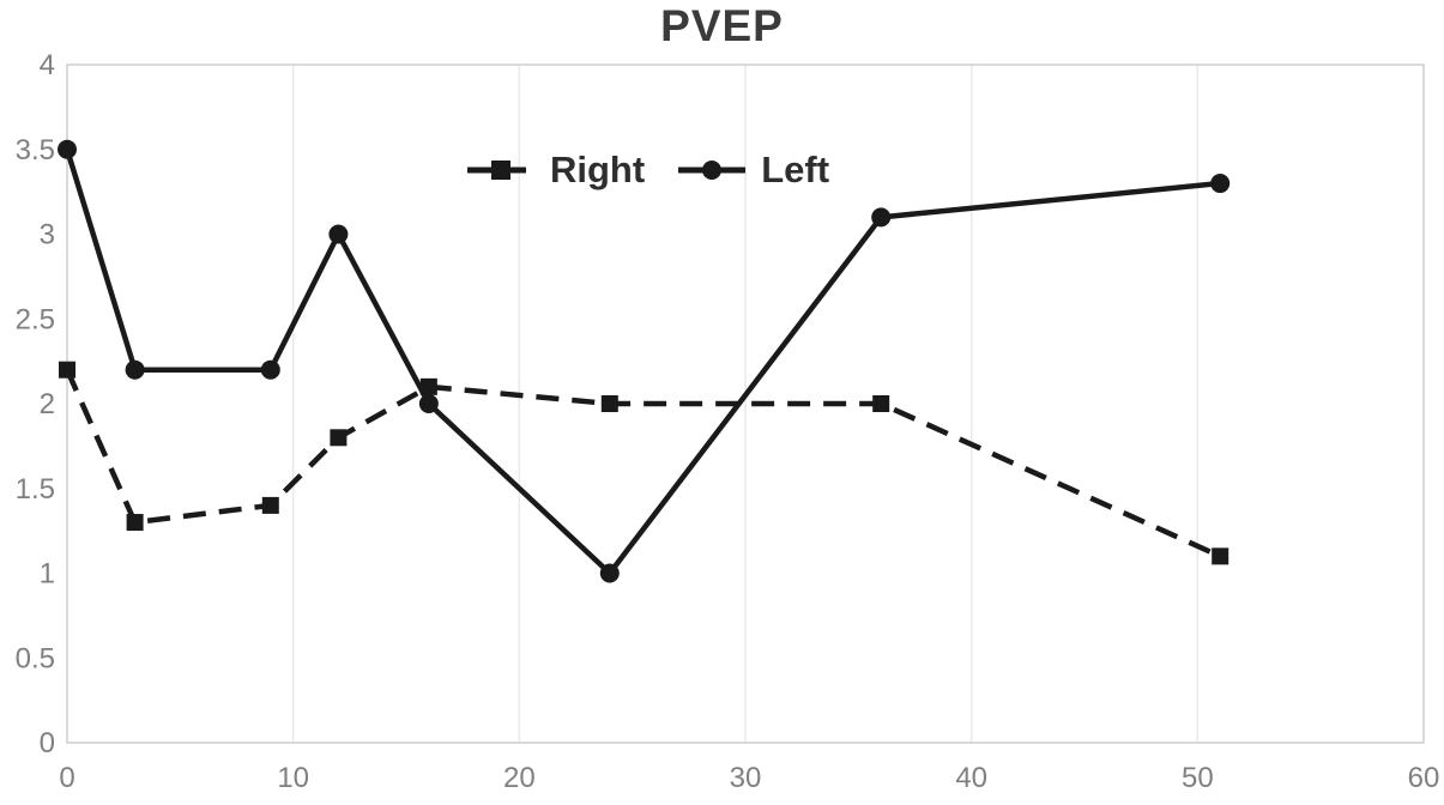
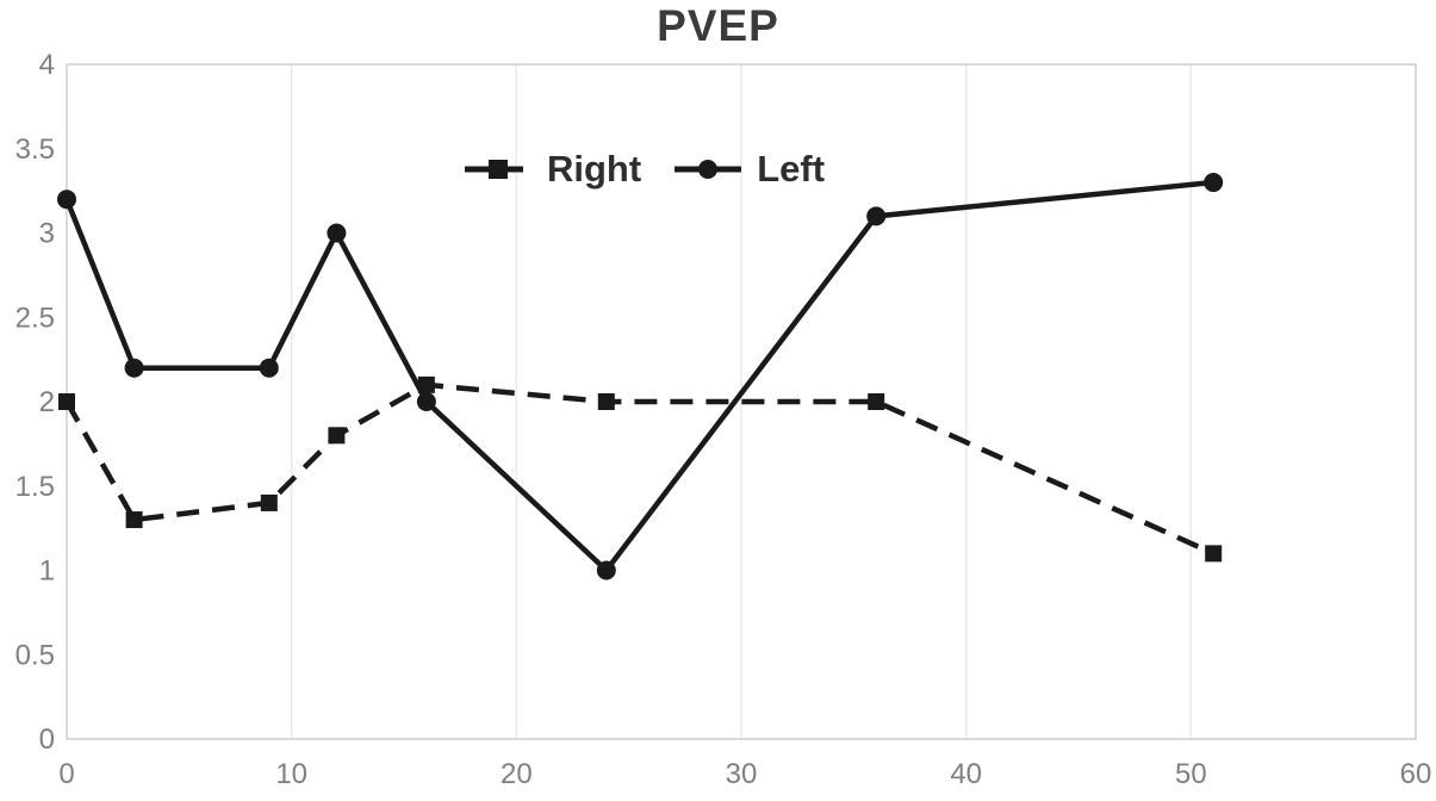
Right/0: 2.2 -> 2.0
Left/0: 3.5 -> 3.2
